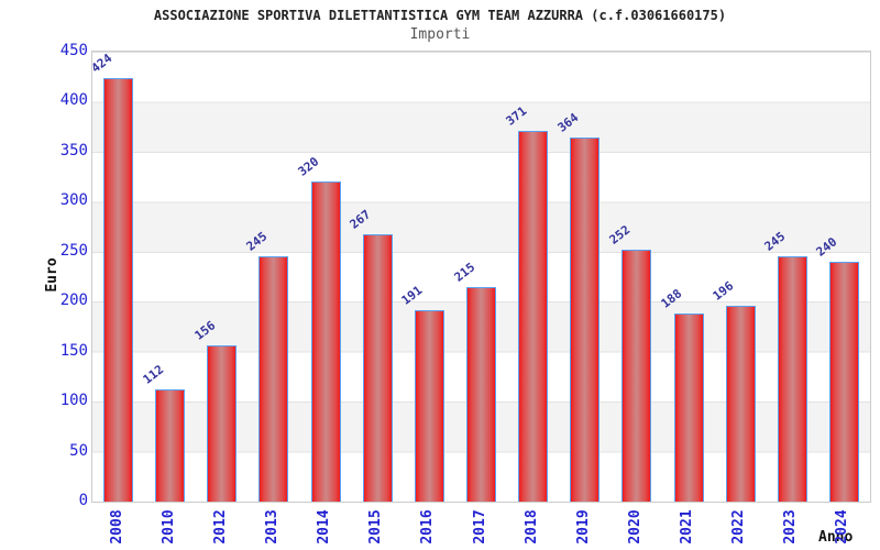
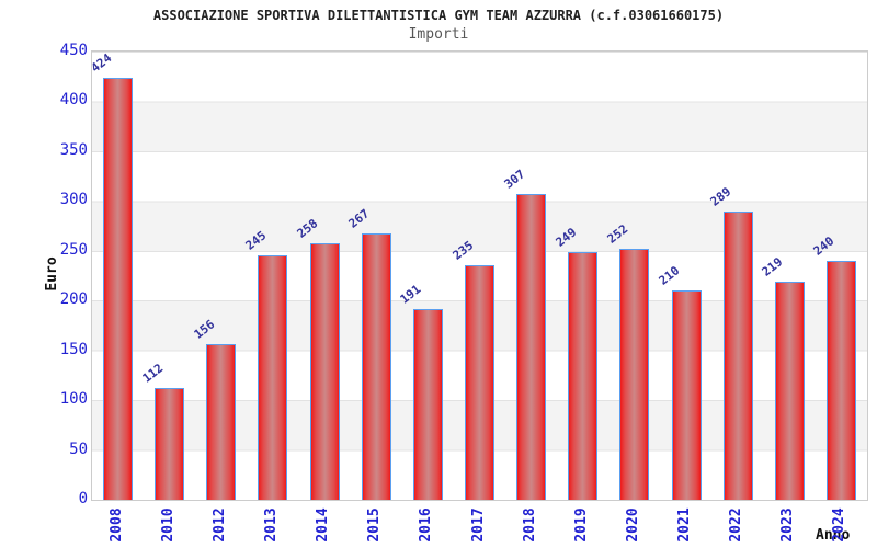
2014: 320 -> 258
2017: 215 -> 235
2018: 371 -> 307
2019: 364 -> 249
2021: 188 -> 210
2022: 196 -> 289
2023: 245 -> 219
